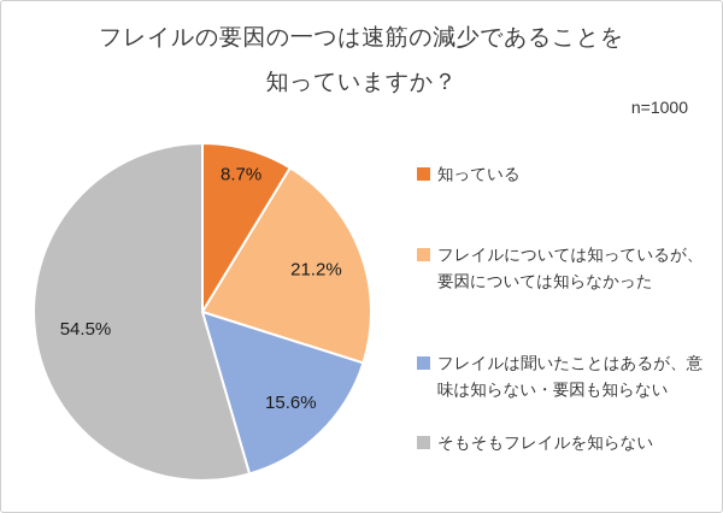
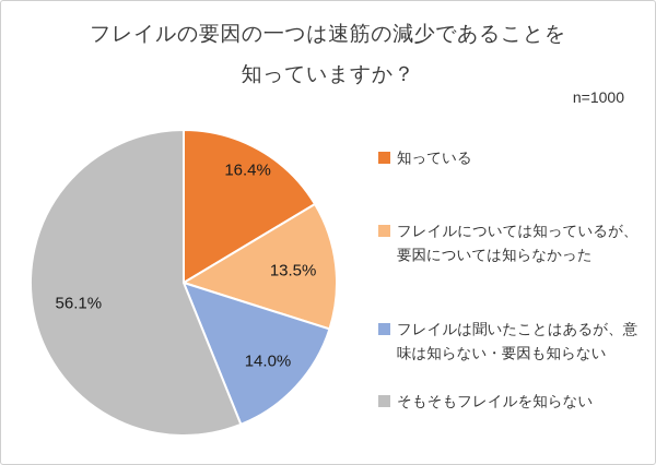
知っている: 8.7% -> 16.4%
フレイルについては知っているが、要因については知らなかった: 21.2% -> 13.5%
フレイルは聞いたことはあるが、意味は知らない・要因も知らない: 15.6% -> 14.0%
そもそもフレイルを知らない: 54.5% -> 56.1%
